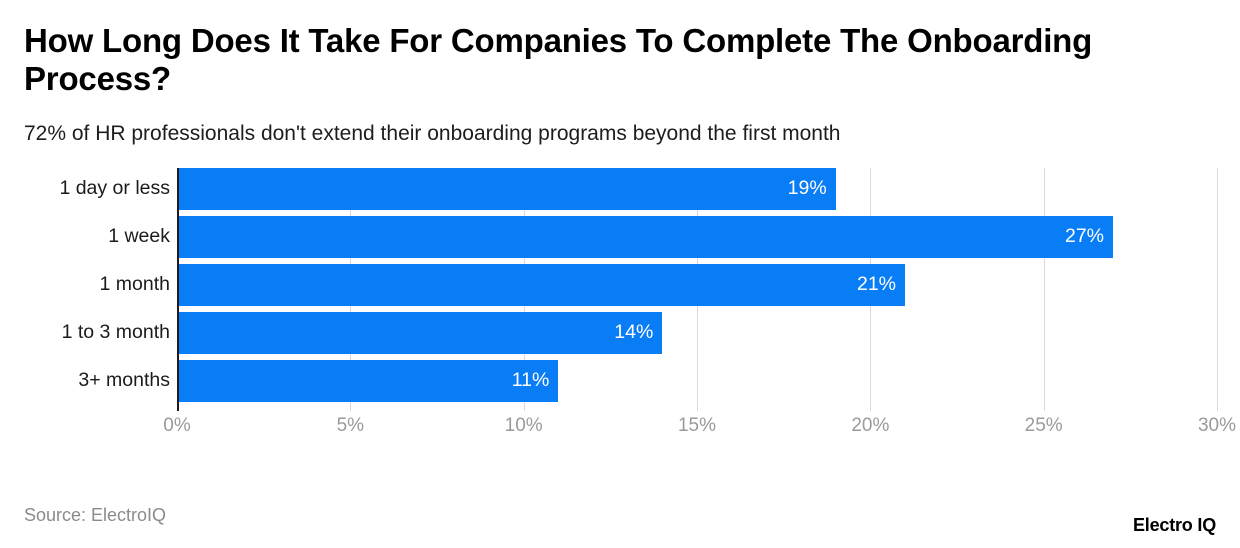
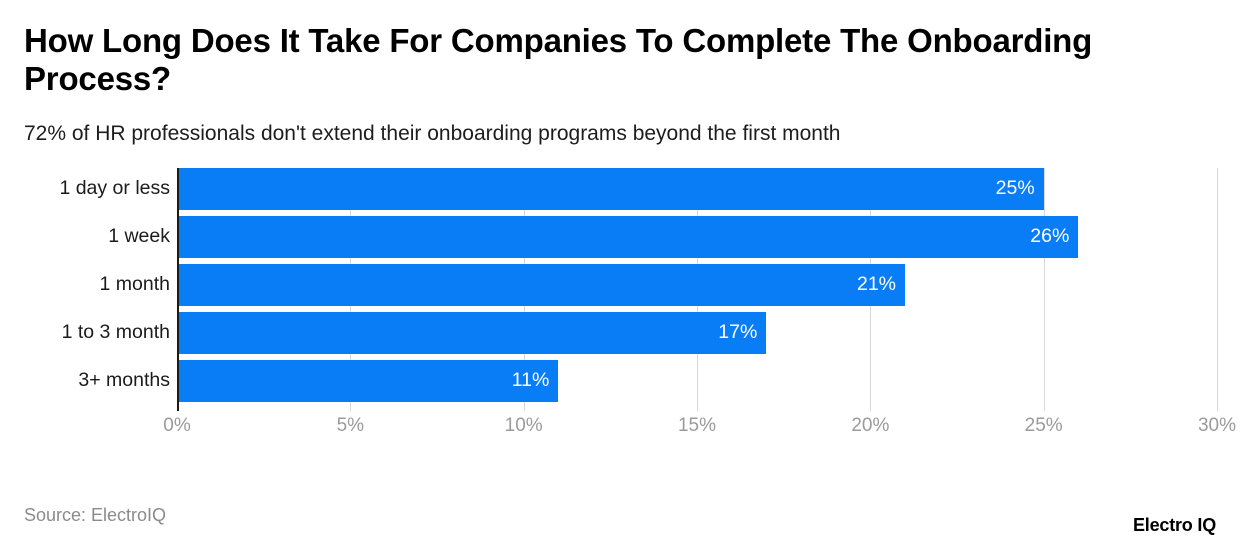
1 day or less: 19% -> 25%
1 week: 27% -> 26%
1 to 3 month: 14% -> 17%
